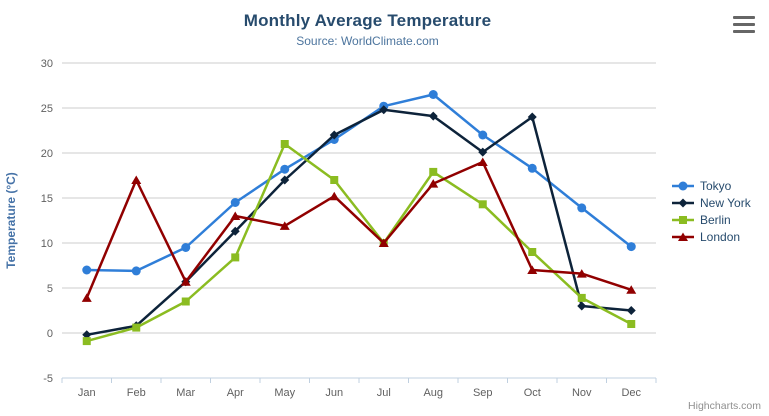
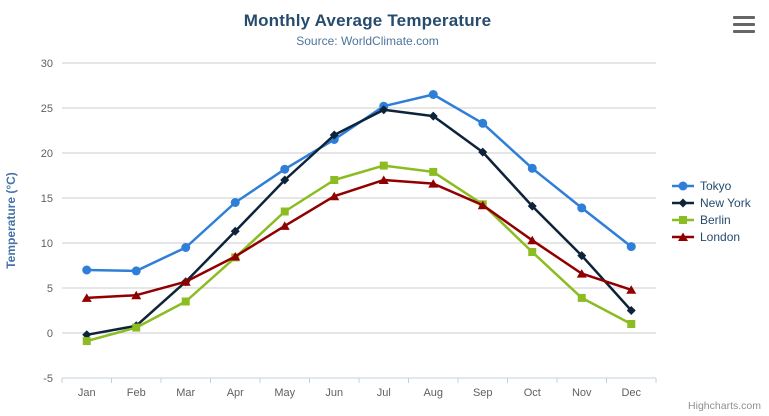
London/Feb: 17 -> 4
London/Apr: 13 -> 8
Berlin/May: 21 -> 14
Berlin/Jul: 10 -> 19
London/Jul: 10 -> 17
Tokyo/Sep: 22 -> 23
London/Sep: 19 -> 14
New York/Oct: 24 -> 14
London/Oct: 7 -> 10
New York/Nov: 3 -> 9
